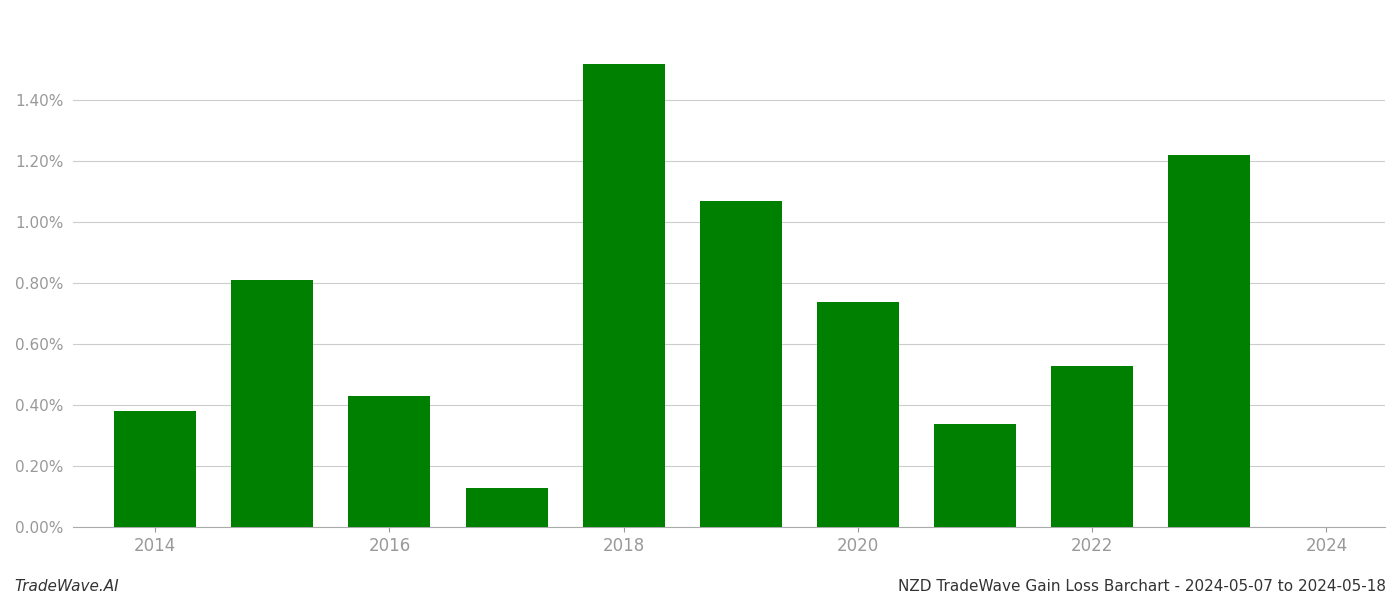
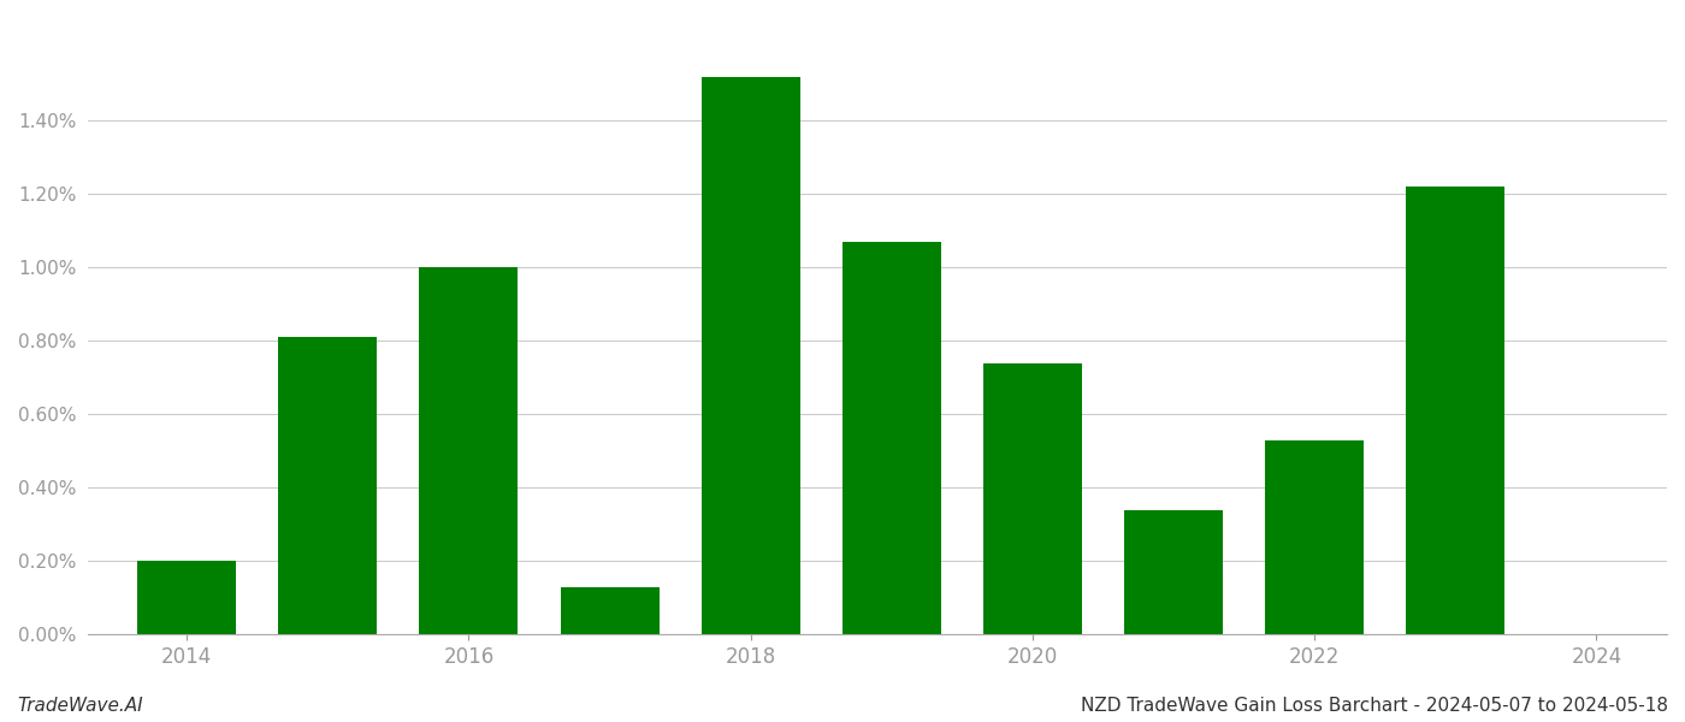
2014: 0.38% -> 0.20%
2016: 0.43% -> 1.00%
